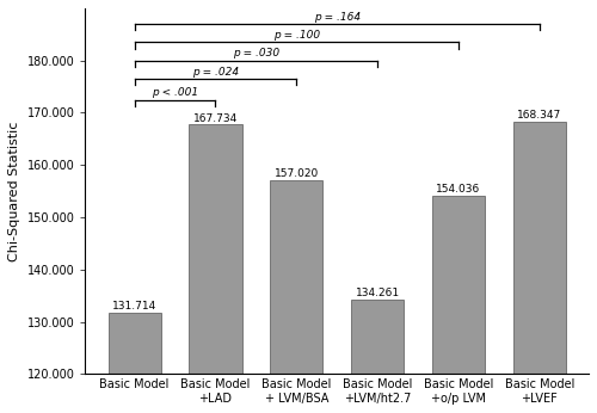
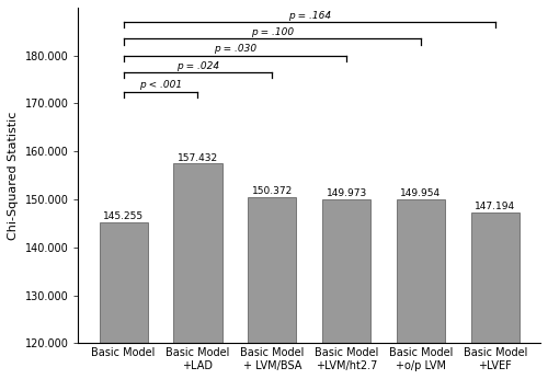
Basic Model: 131.714 -> 145.255
Basic Model +LAD: 167.734 -> 157.432
Basic Model + LVM/BSA: 157.020 -> 150.372
Basic Model +LVM/ht2.7: 134.261 -> 149.973
Basic Model +o/p LVM: 154.036 -> 149.954
Basic Model +LVEF: 168.347 -> 147.194
